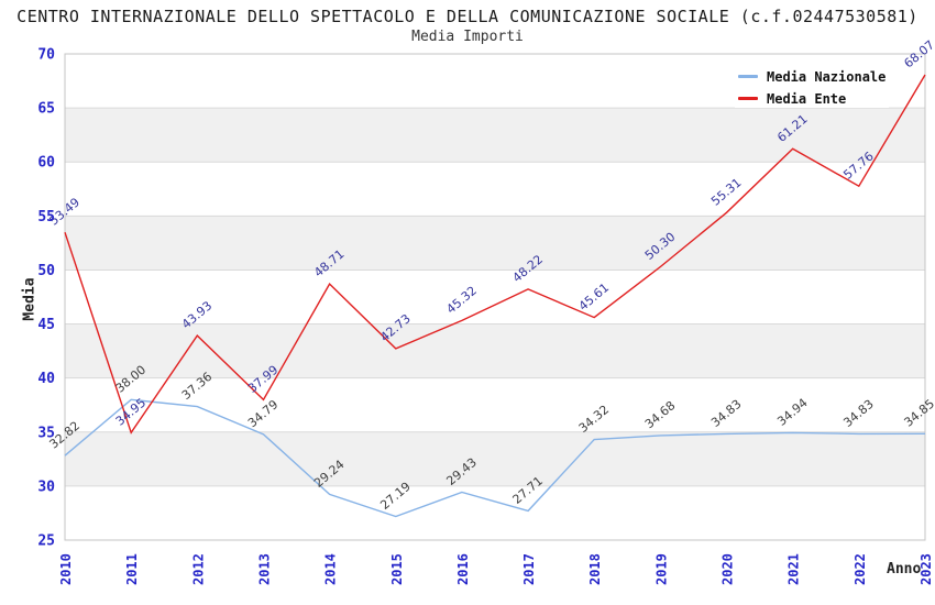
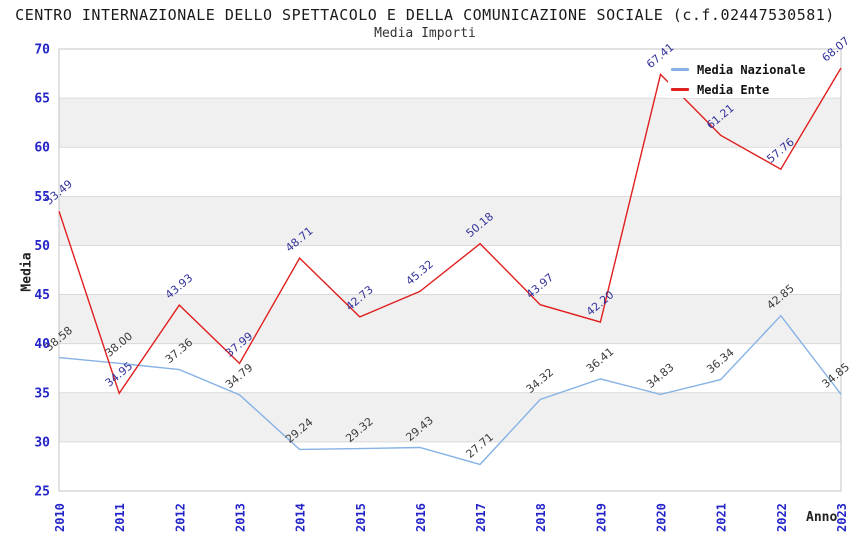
Media Nazionale/2010: 32.82 -> 38.58
Media Nazionale/2015: 27.19 -> 29.32
Media Ente/2017: 48.22 -> 50.18
Media Ente/2018: 45.61 -> 43.97
Media Nazionale/2019: 34.68 -> 36.41
Media Ente/2019: 50.30 -> 42.20
Media Ente/2020: 55.31 -> 67.41
Media Nazionale/2021: 34.94 -> 36.34
Media Nazionale/2022: 34.83 -> 42.85
